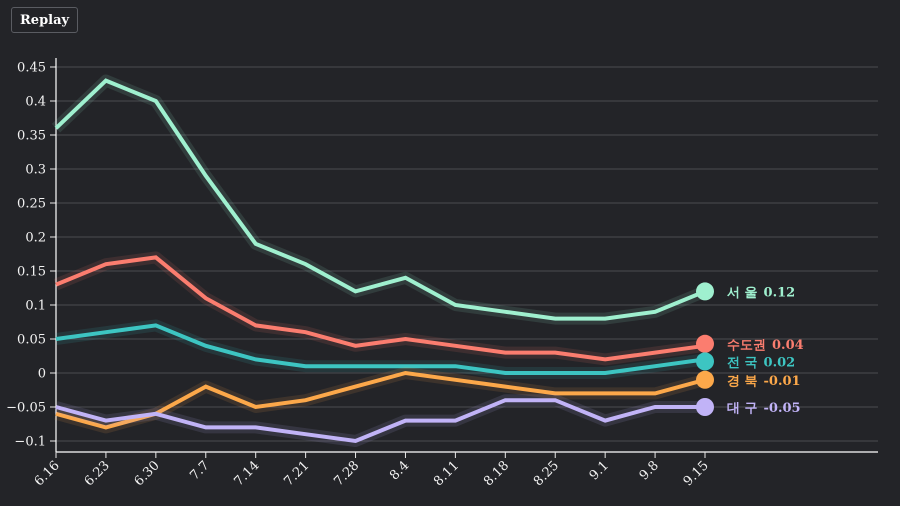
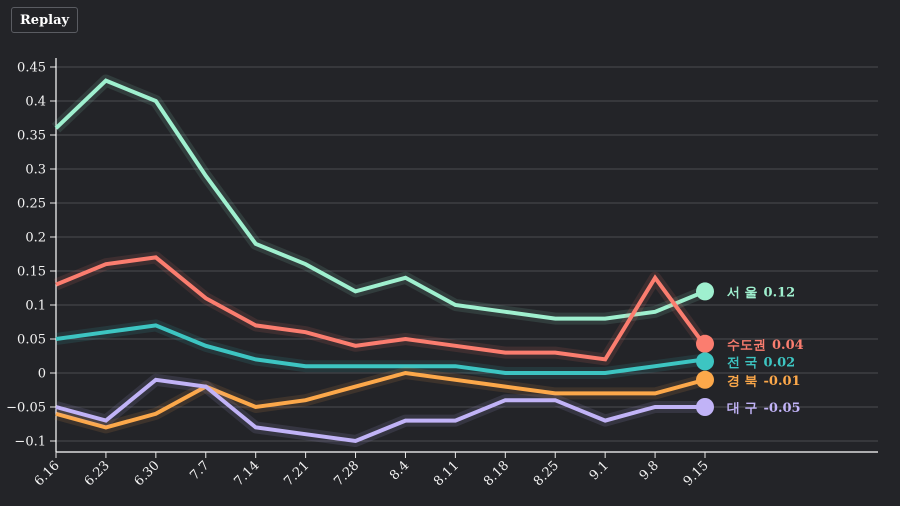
대 구/6.30: -0.06 -> -0.01
대 구/7.7: -0.08 -> -0.02
수도권/9.8: 0.03 -> 0.14
